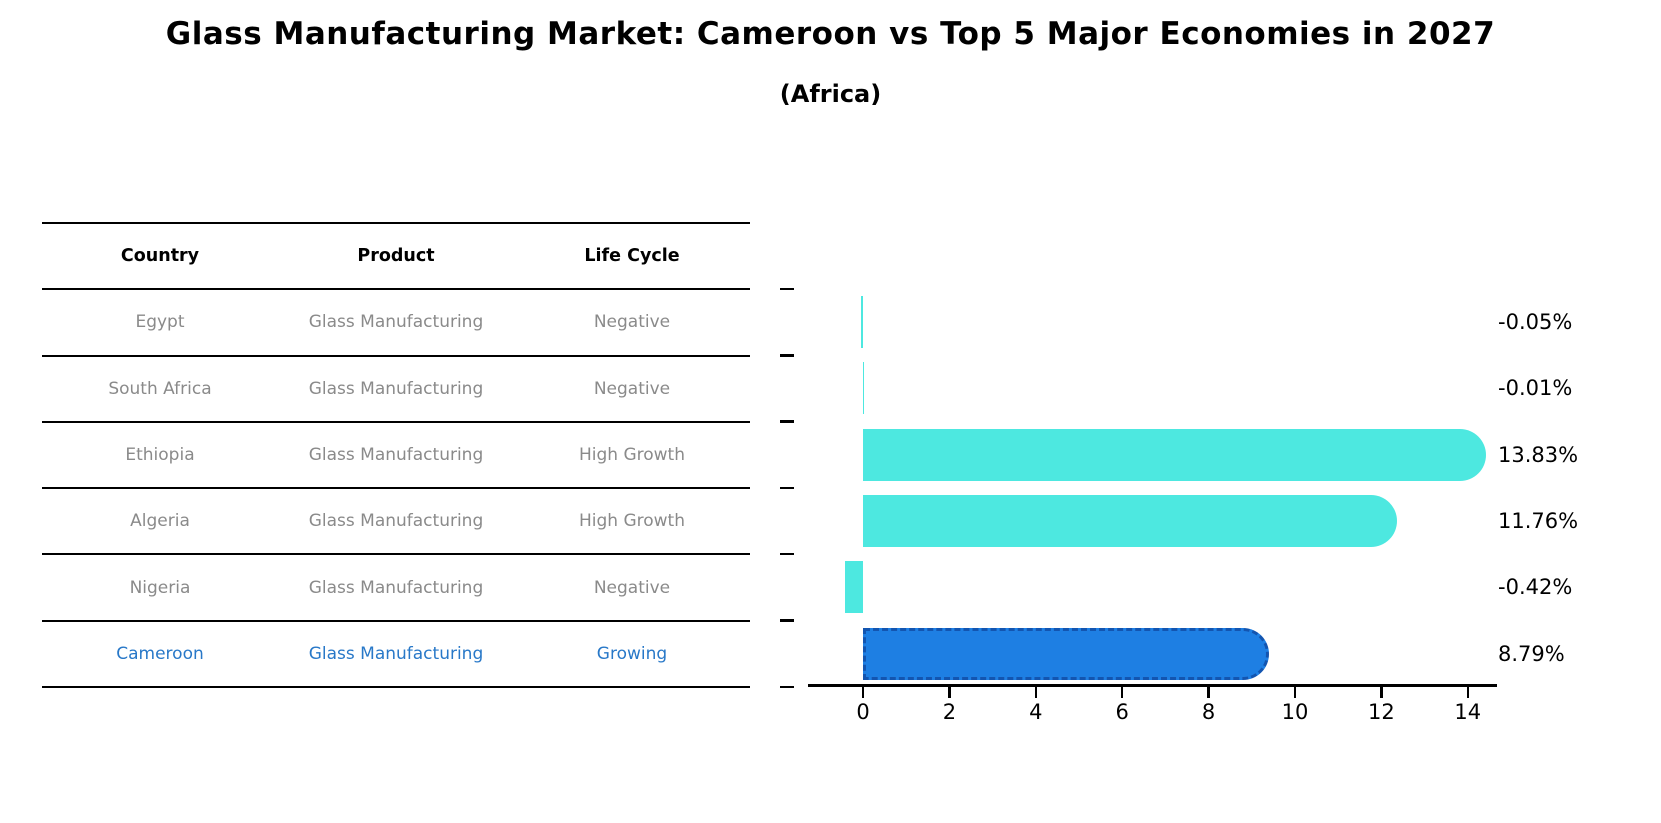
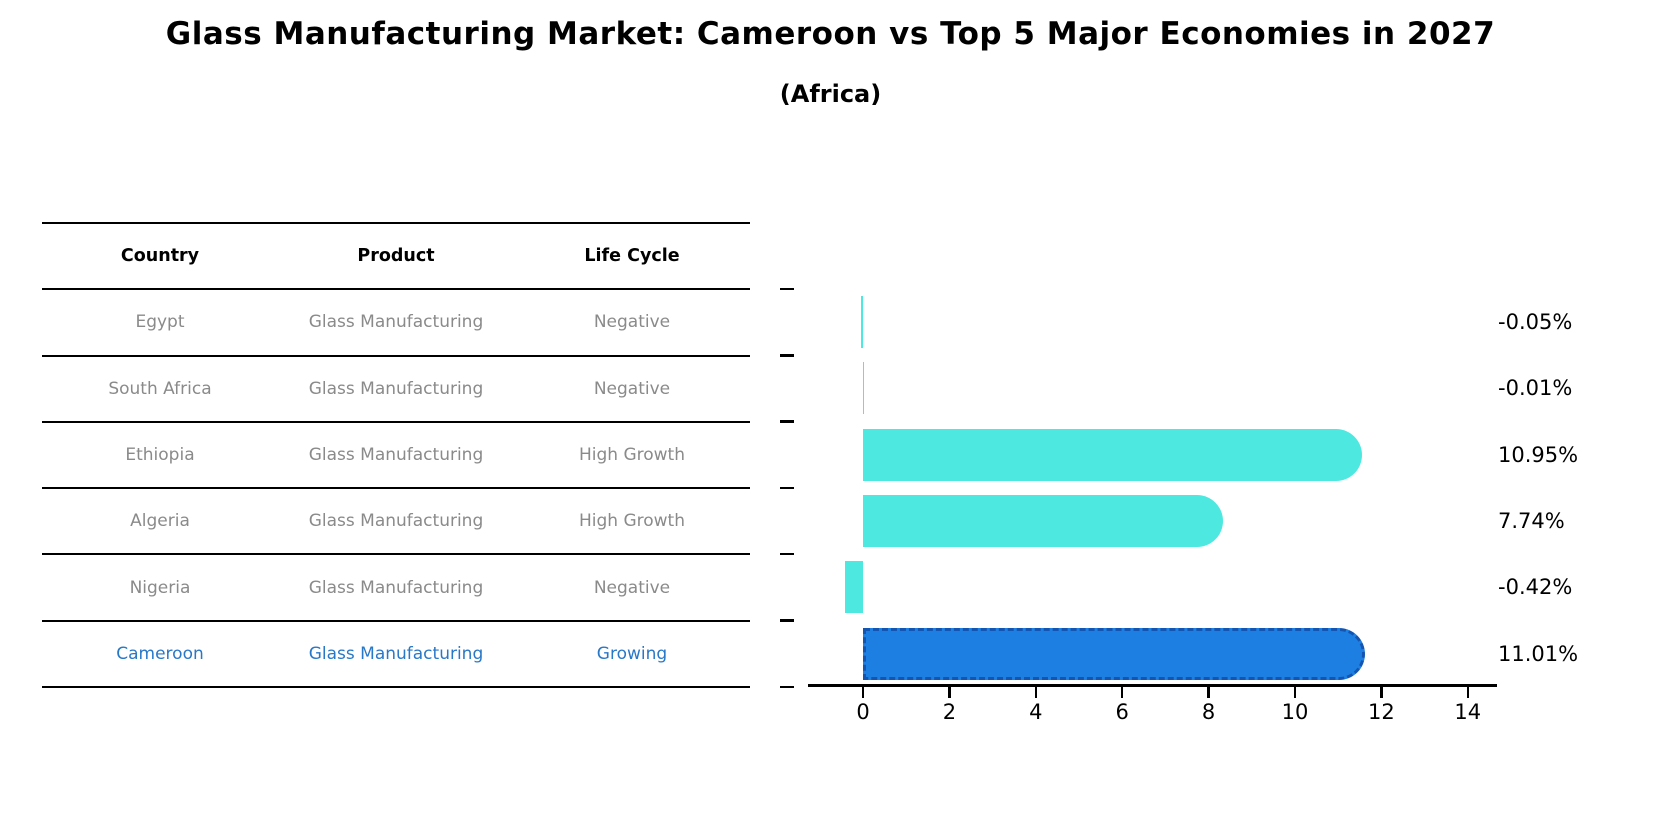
Ethiopia: 13.83% -> 10.95%
Algeria: 11.76% -> 7.74%
Cameroon: 8.79% -> 11.01%
